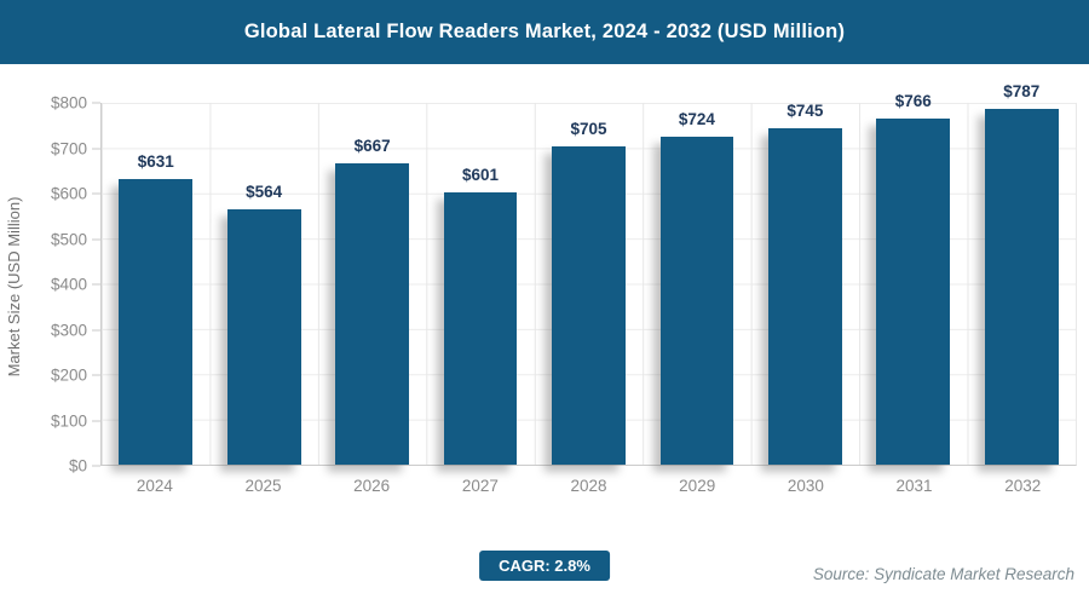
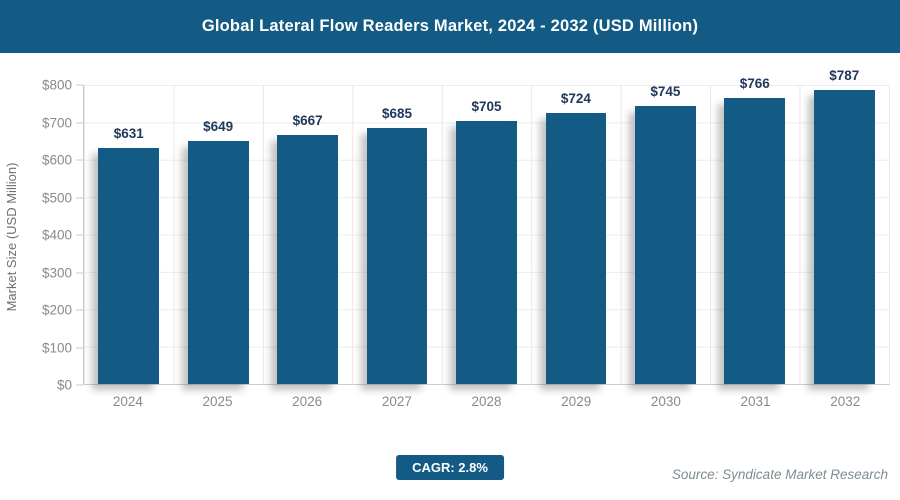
2025: $564 -> $649
2027: $601 -> $685
